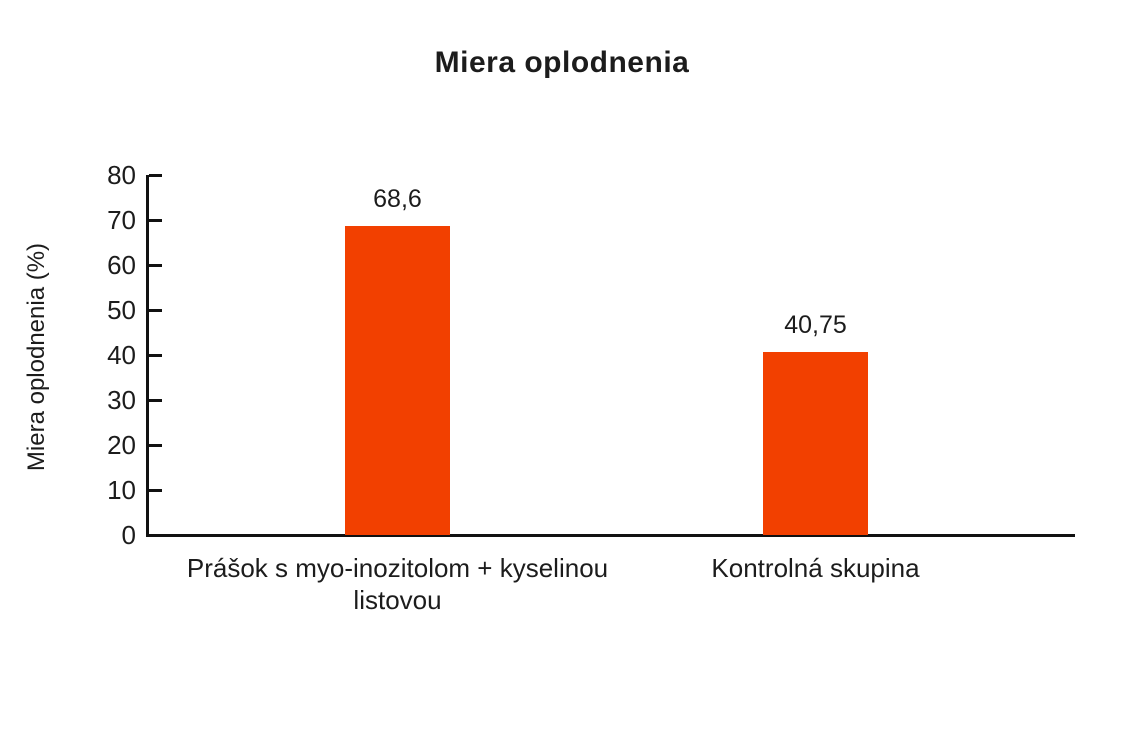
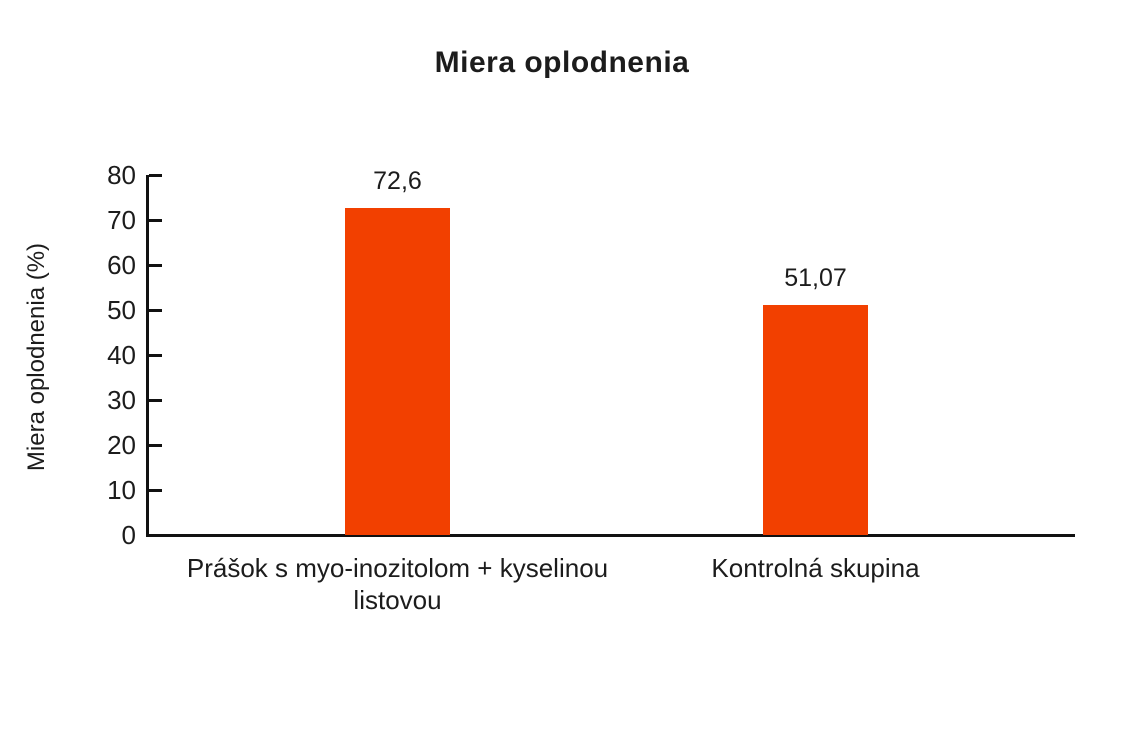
Prášok s myo-inozitolom + kyselinou listovou: 68,6 -> 72,6
Kontrolná skupina: 40,75 -> 51,07
